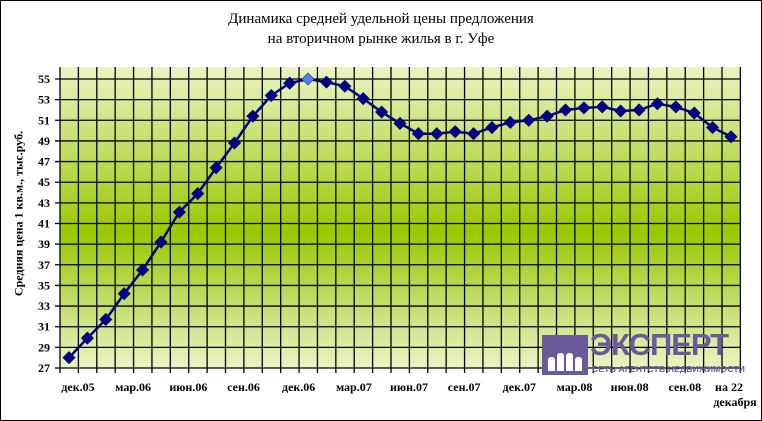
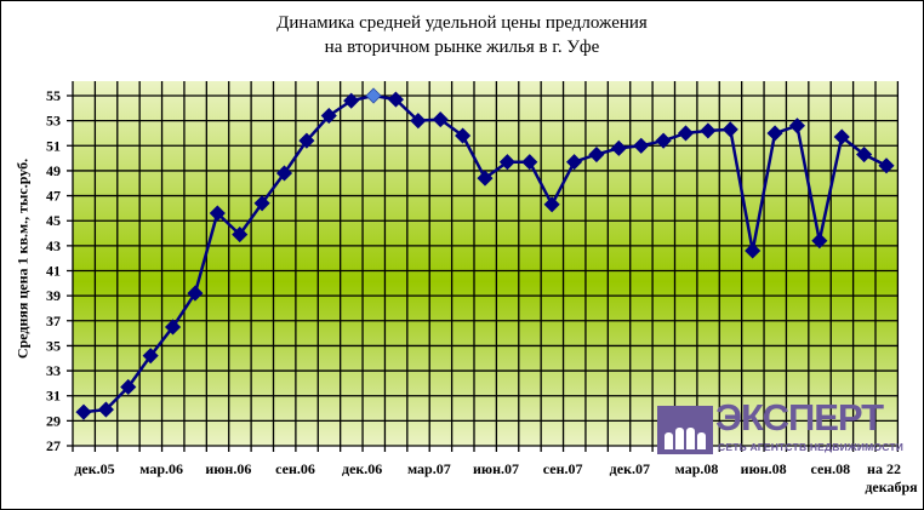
дек.05: 28.0 -> 29.7
июн.06: 42.1 -> 45.6
мар.07: 54.3 -> 53.0
июн.07: 50.7 -> 48.4
сен.07: 49.9 -> 46.3
июн.08: 51.9 -> 42.6
сен.08: 52.3 -> 43.4
